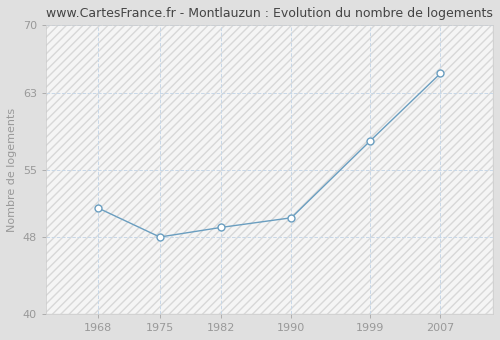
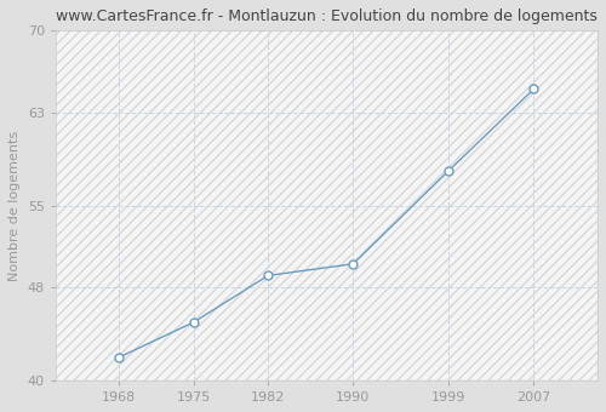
1968: 51 -> 42
1975: 48 -> 45
